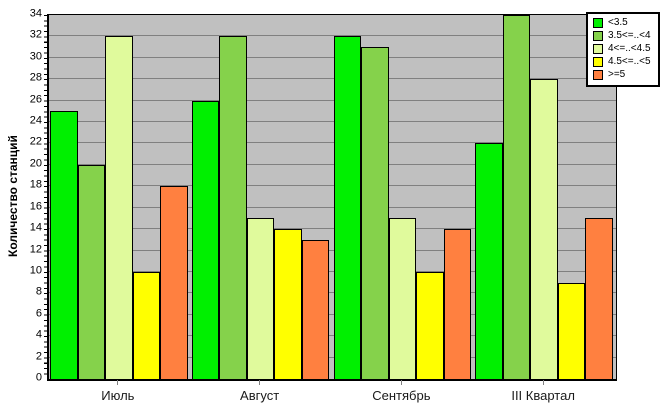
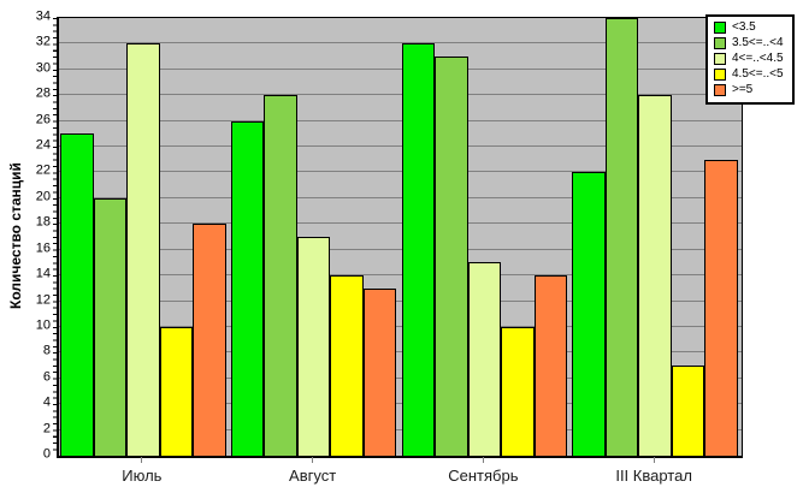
3.5<=..<4/Август: 32 -> 28
4<=..<4.5/Август: 15 -> 17
4.5<=..<5/III Квартал: 9 -> 7
>=5/III Квартал: 15 -> 23
